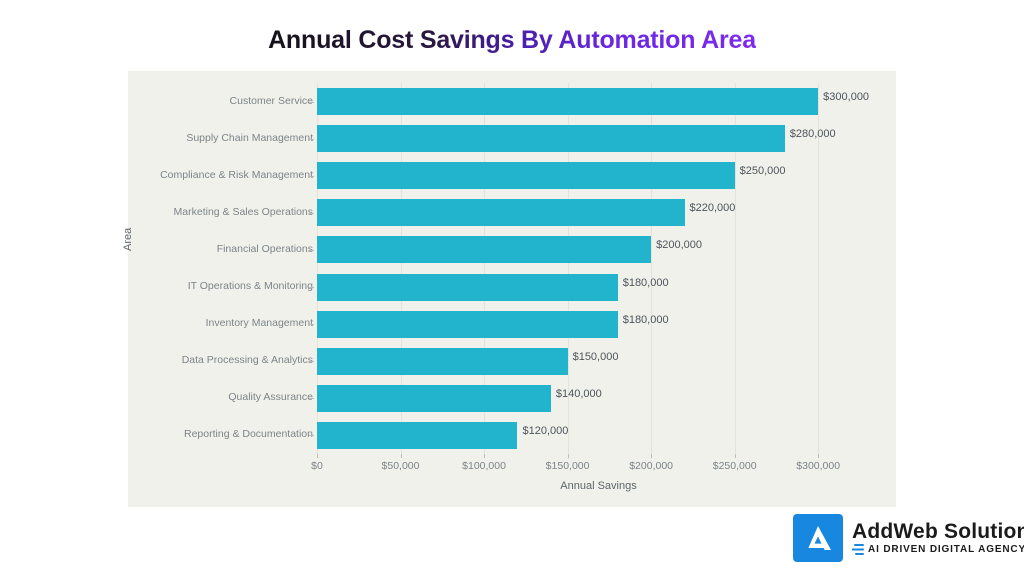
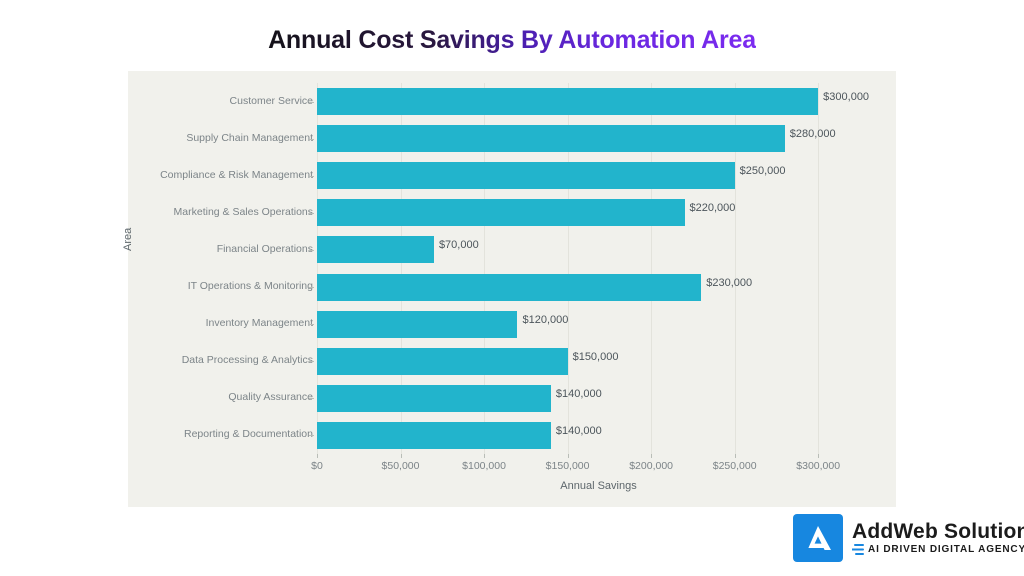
Financial Operations: $200,000 -> $70,000
IT Operations & Monitoring: $180,000 -> $230,000
Inventory Management: $180,000 -> $120,000
Reporting & Documentation: $120,000 -> $140,000
